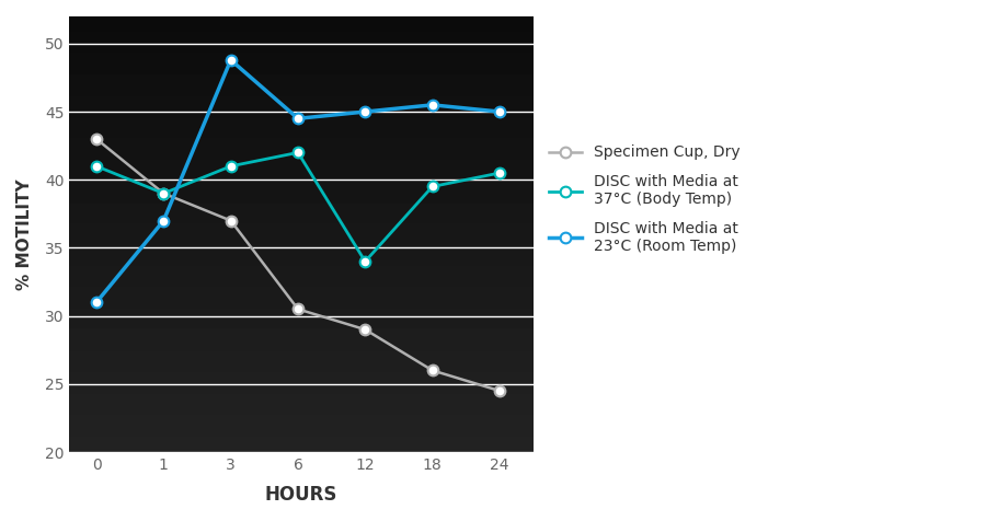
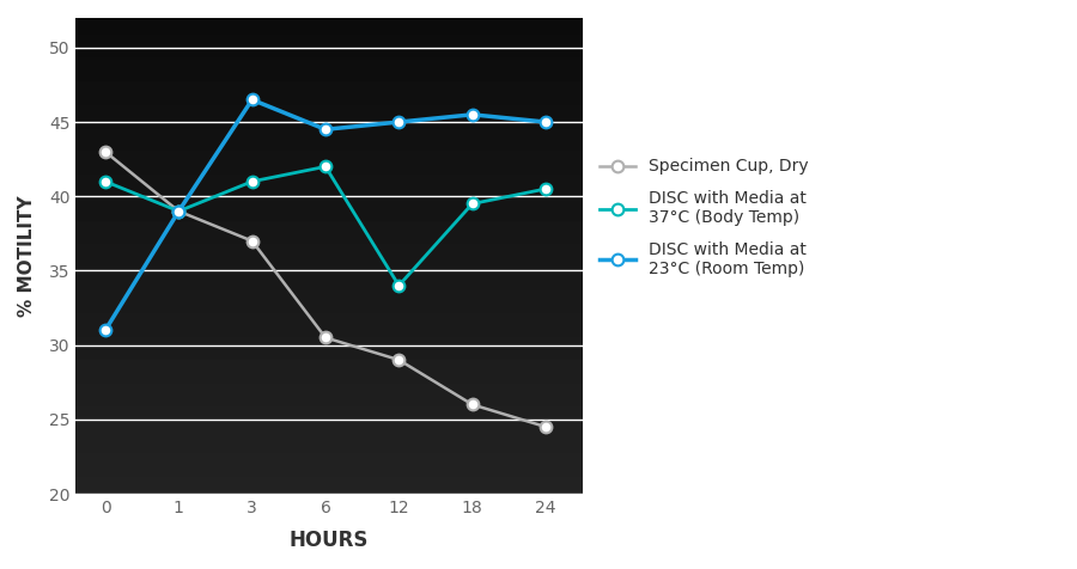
DISC with Media at 23°C (Room Temp)/1: 37.0 -> 39.0
DISC with Media at 23°C (Room Temp)/3: 48.8 -> 46.5
